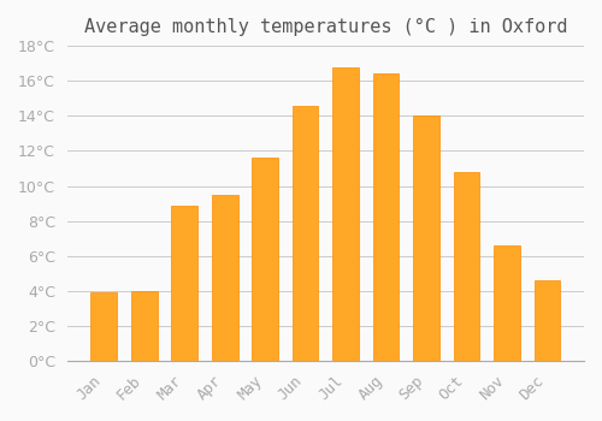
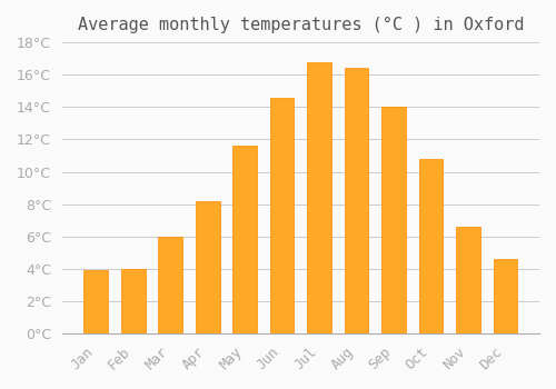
Mar: 8.9°C -> 6.0°C
Apr: 9.5°C -> 8.2°C
